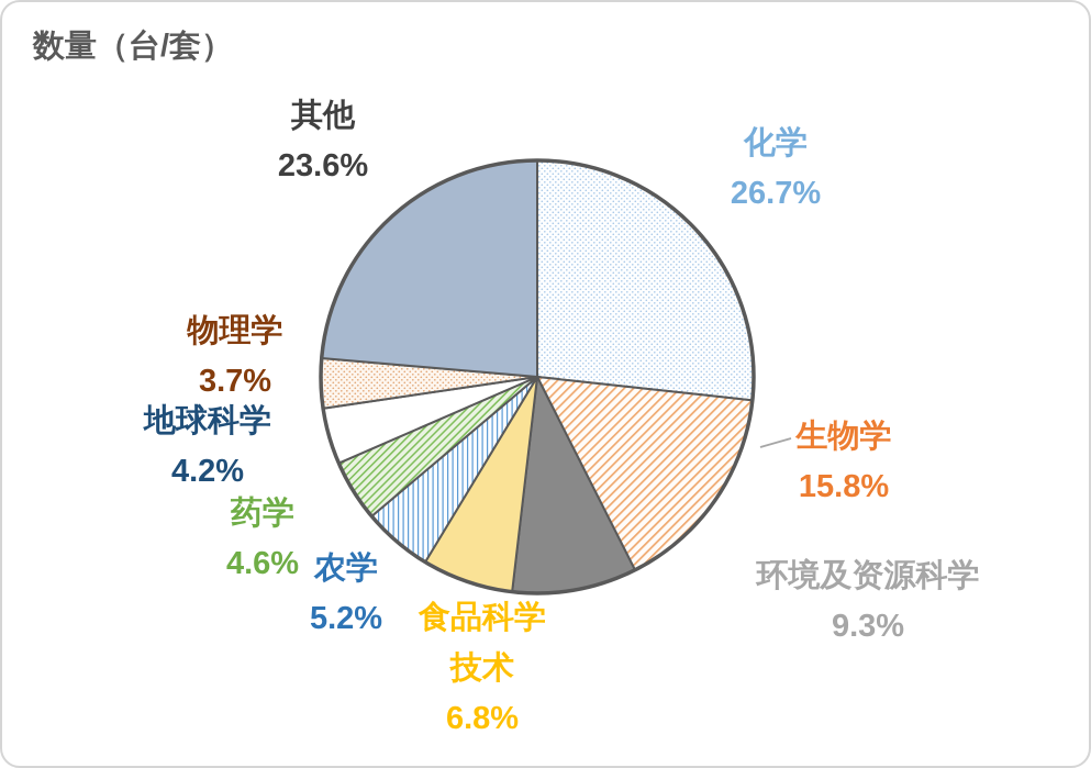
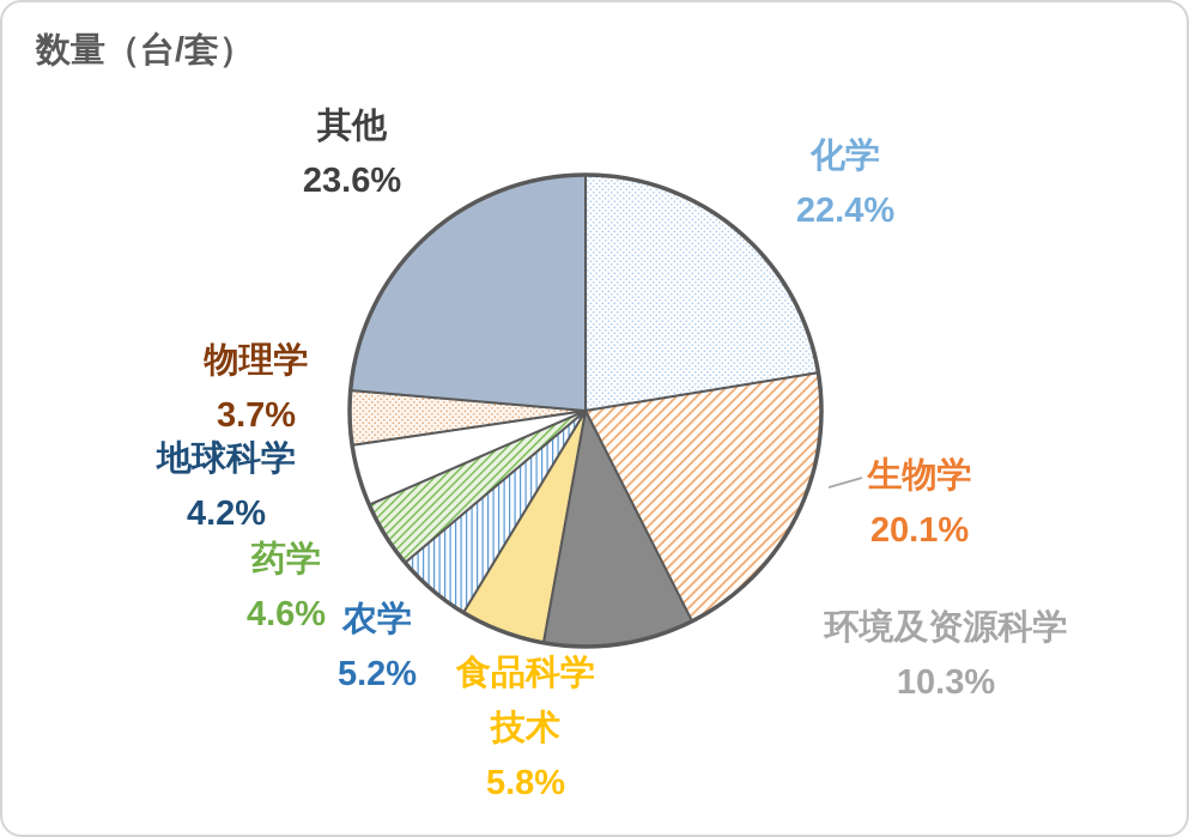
化学: 26.7% -> 22.4%
生物学: 15.8% -> 20.1%
环境及资源科学: 9.3% -> 10.3%
食品科学技术: 6.8% -> 5.8%
